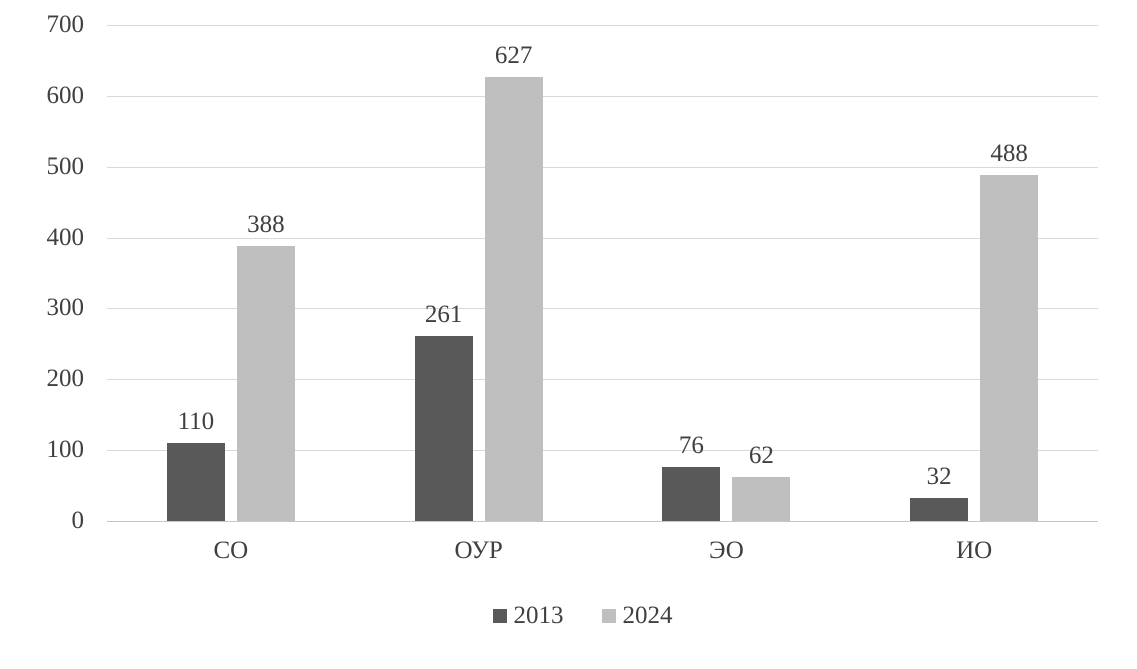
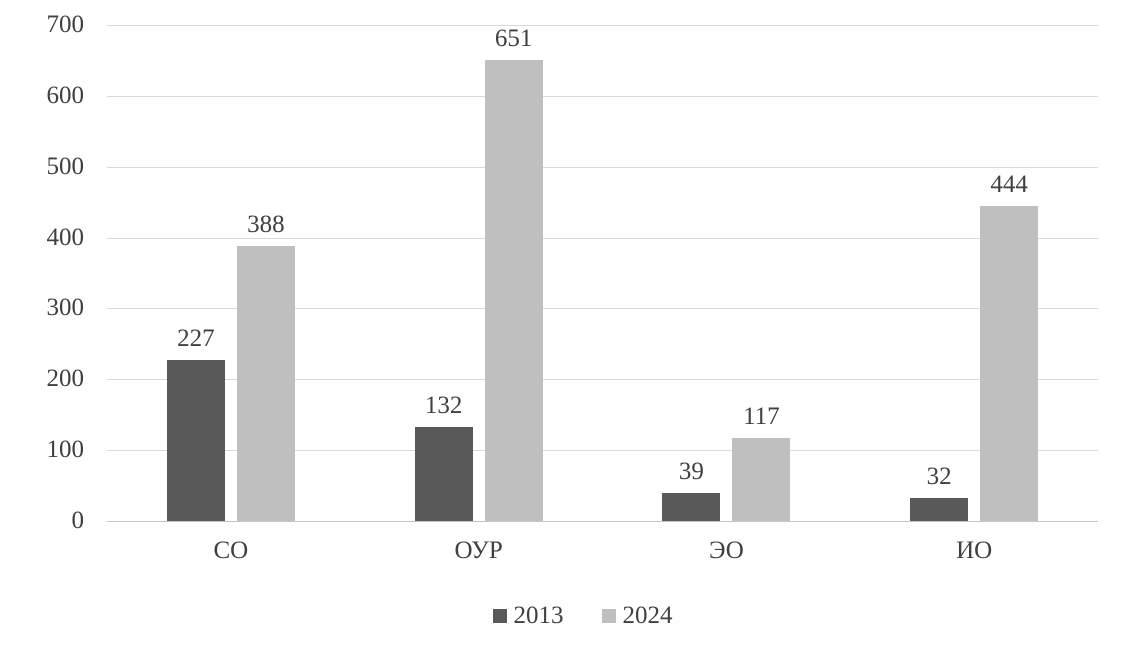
2013/СО: 110 -> 227
2013/ОУР: 261 -> 132
2024/ОУР: 627 -> 651
2013/ЭО: 76 -> 39
2024/ЭО: 62 -> 117
2024/ИО: 488 -> 444
